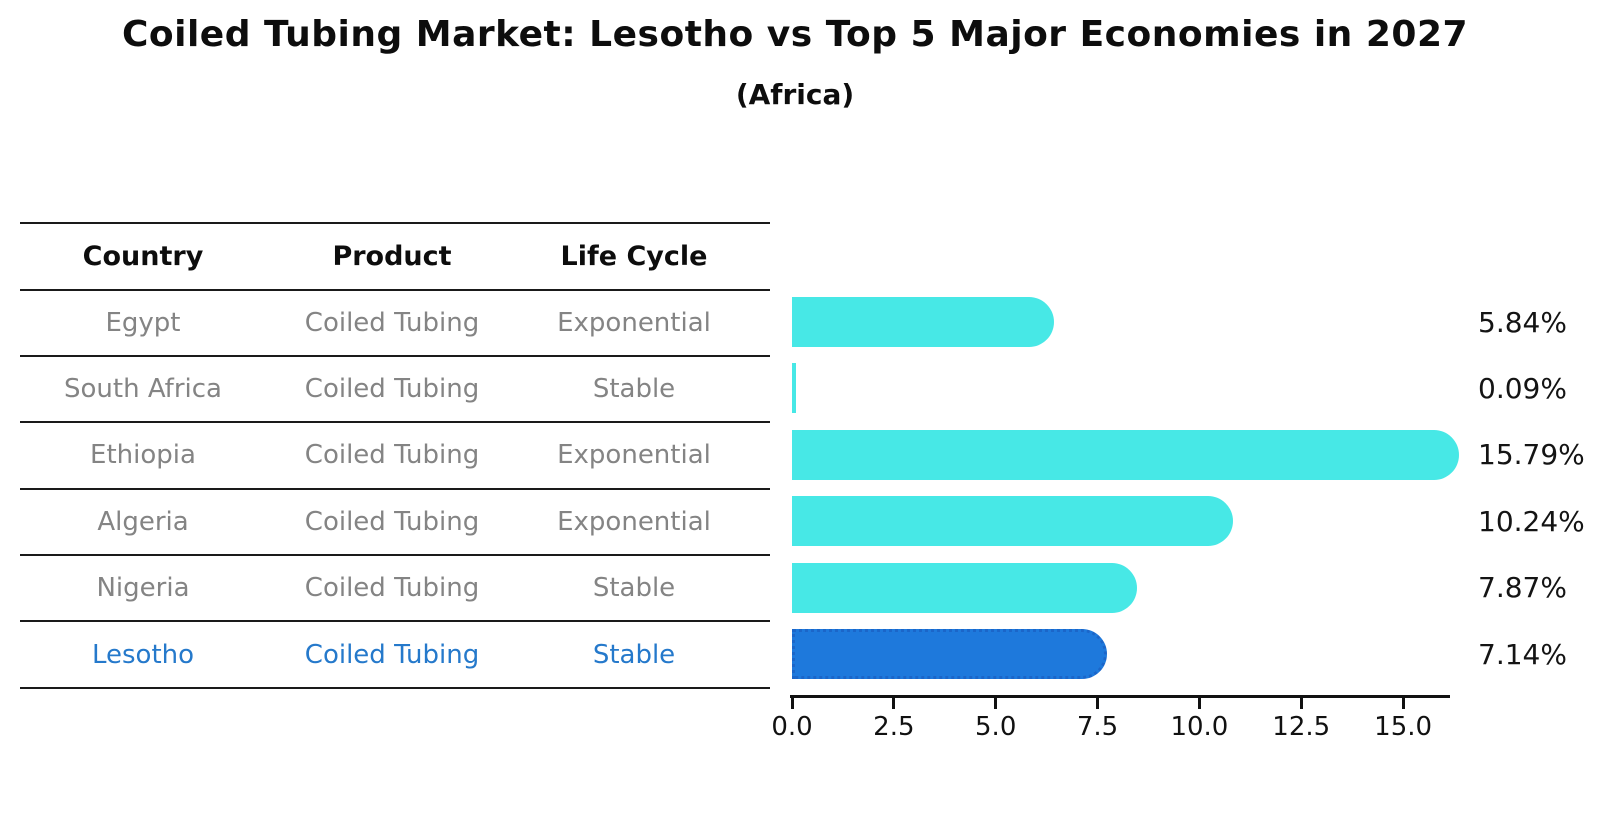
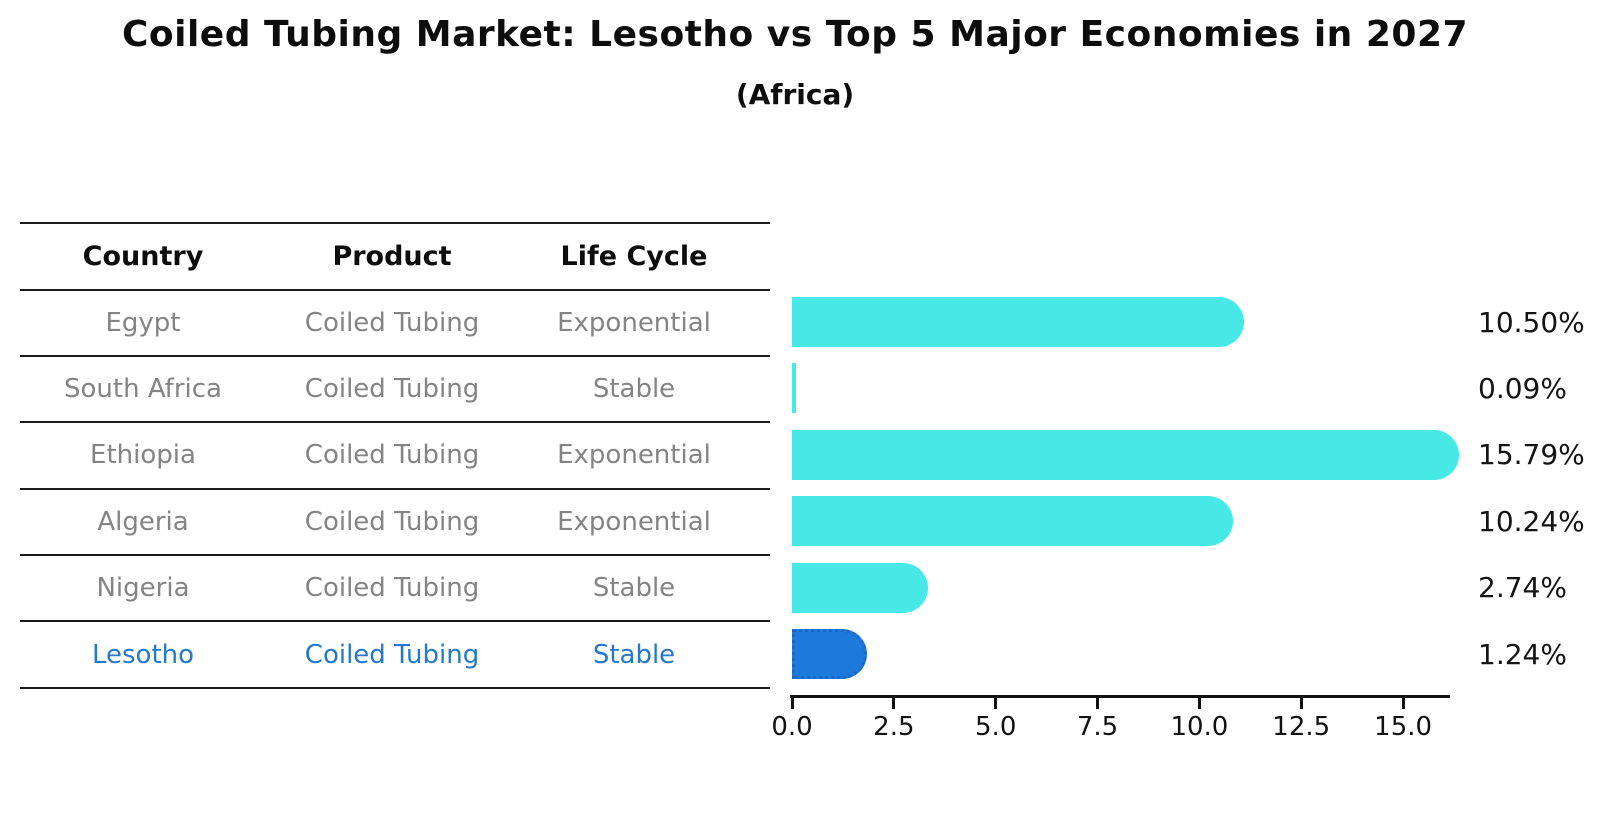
Egypt: 5.84% -> 10.50%
Nigeria: 7.87% -> 2.74%
Lesotho: 7.14% -> 1.24%
